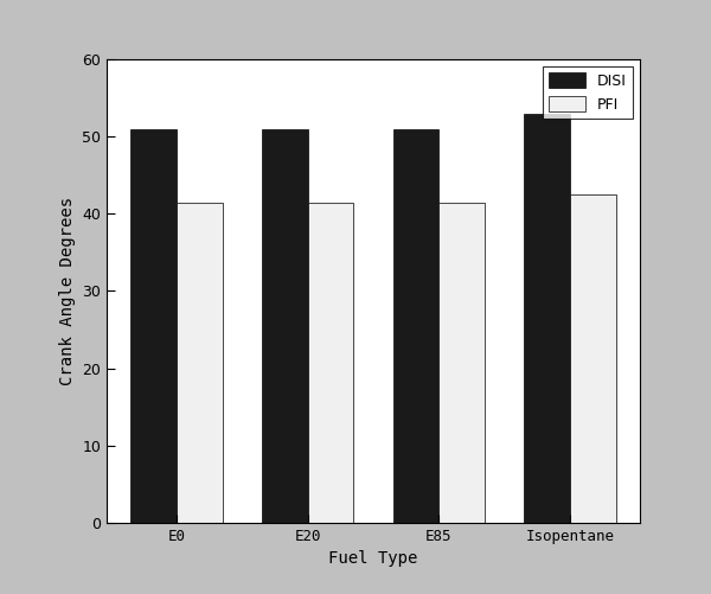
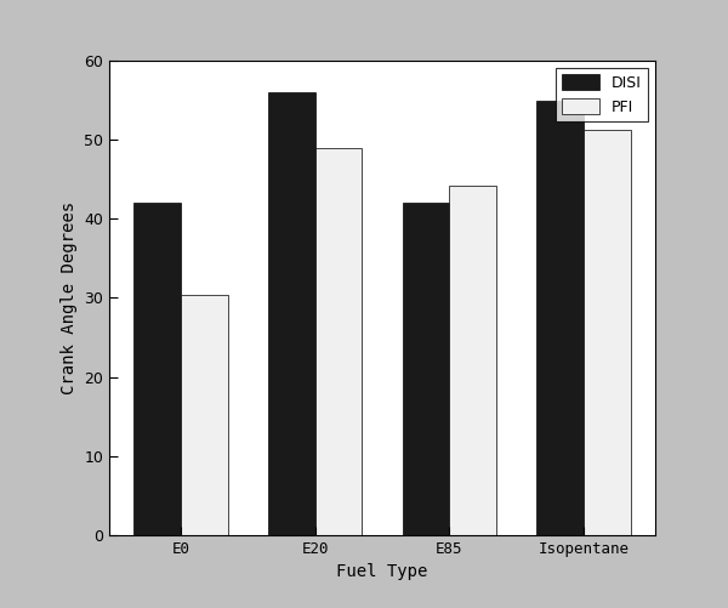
DISI/E0: 51 -> 42
PFI/E0: 41.5 -> 30.4
DISI/E20: 51 -> 56
PFI/E20: 41.5 -> 49.0
DISI/E85: 51 -> 42
PFI/E85: 41.5 -> 44.2
DISI/Isopentane: 53 -> 55
PFI/Isopentane: 42.5 -> 51.2
